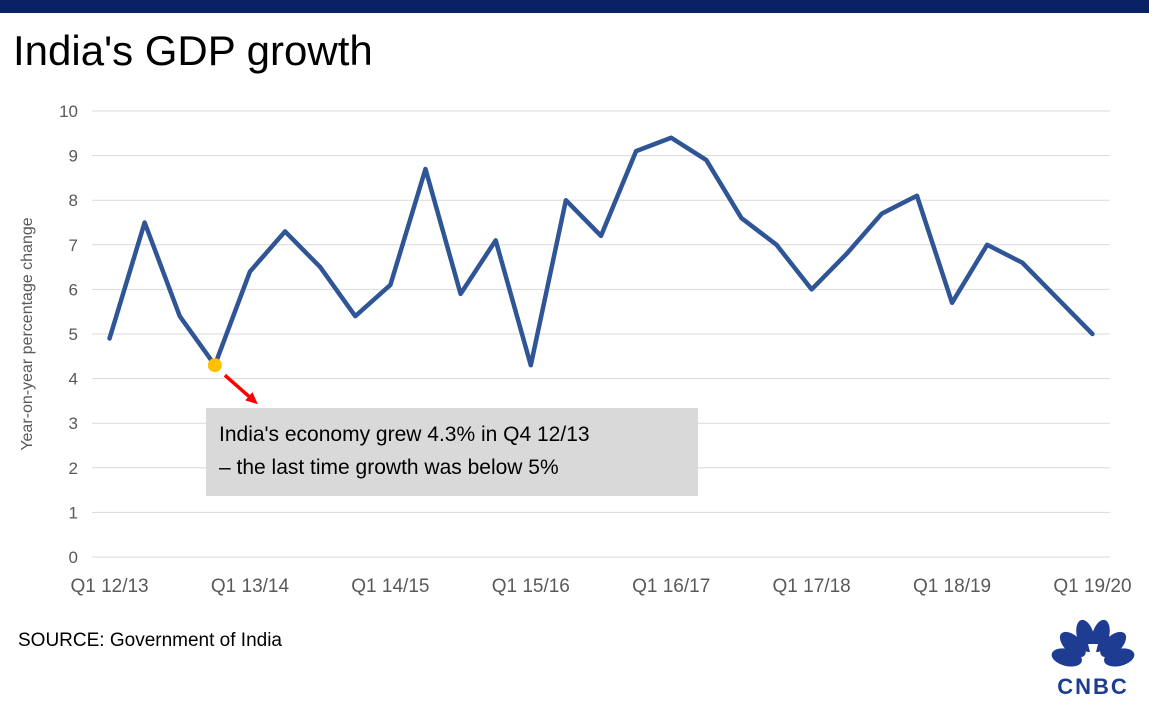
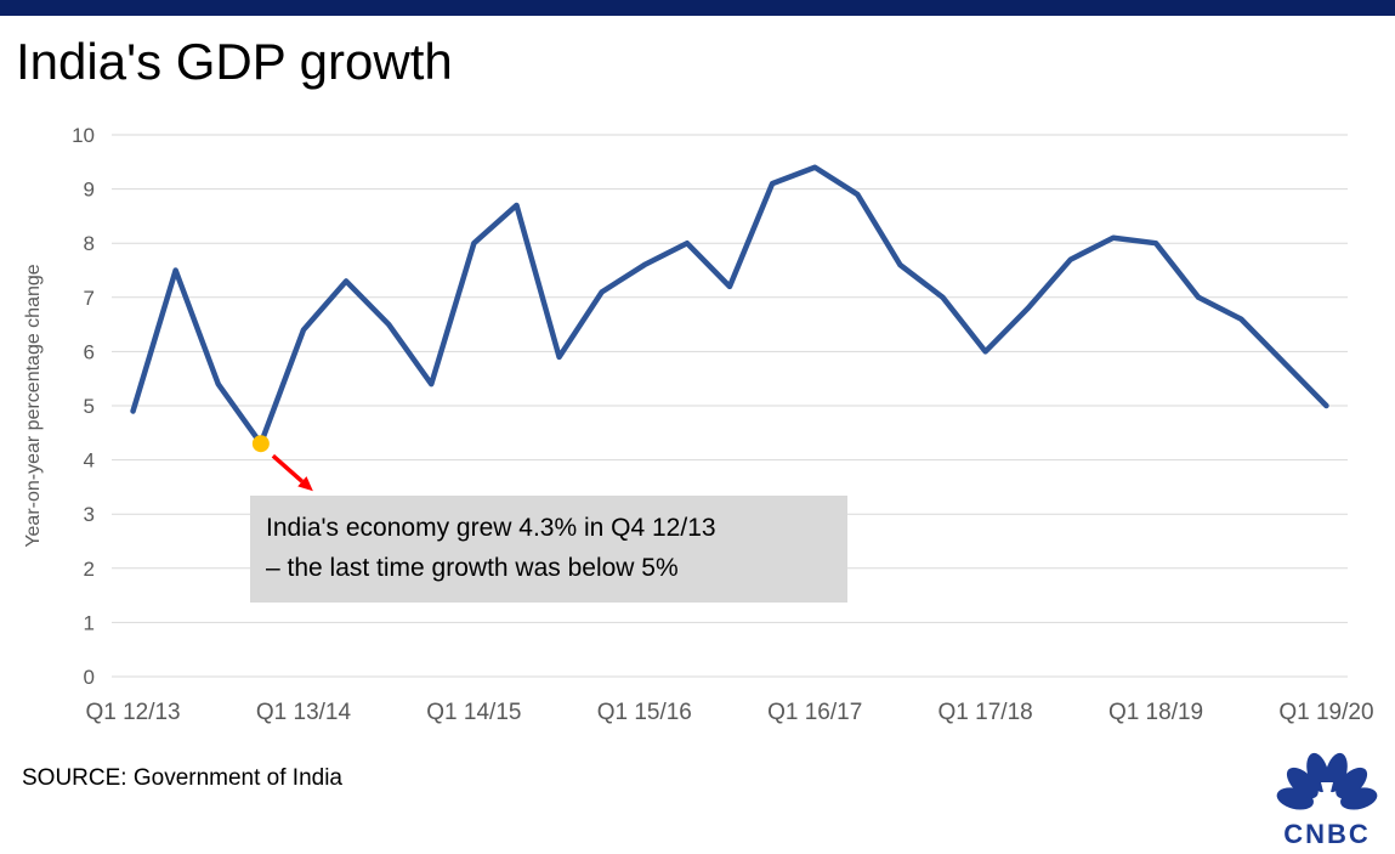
Q1 14/15: 6.1 -> 8.0
Q1 15/16: 4.3 -> 7.6
Q1 18/19: 5.7 -> 8.0
